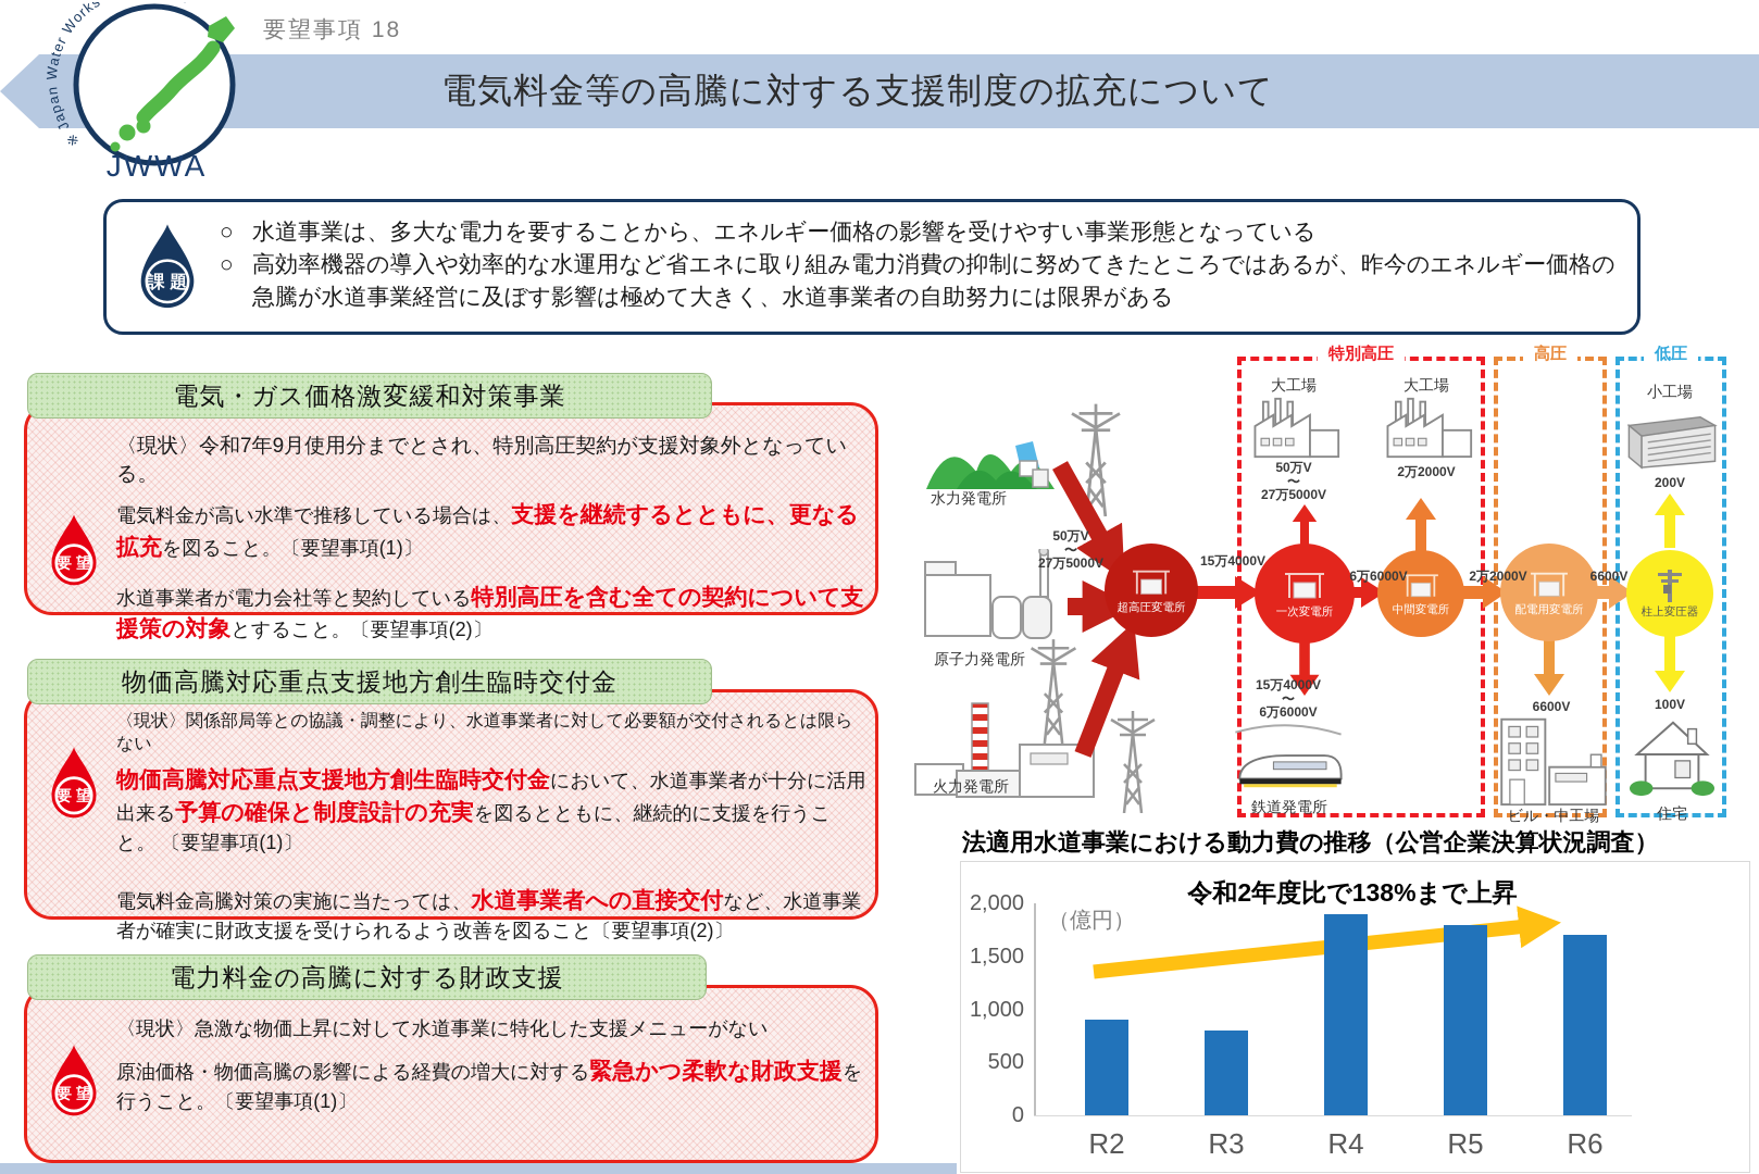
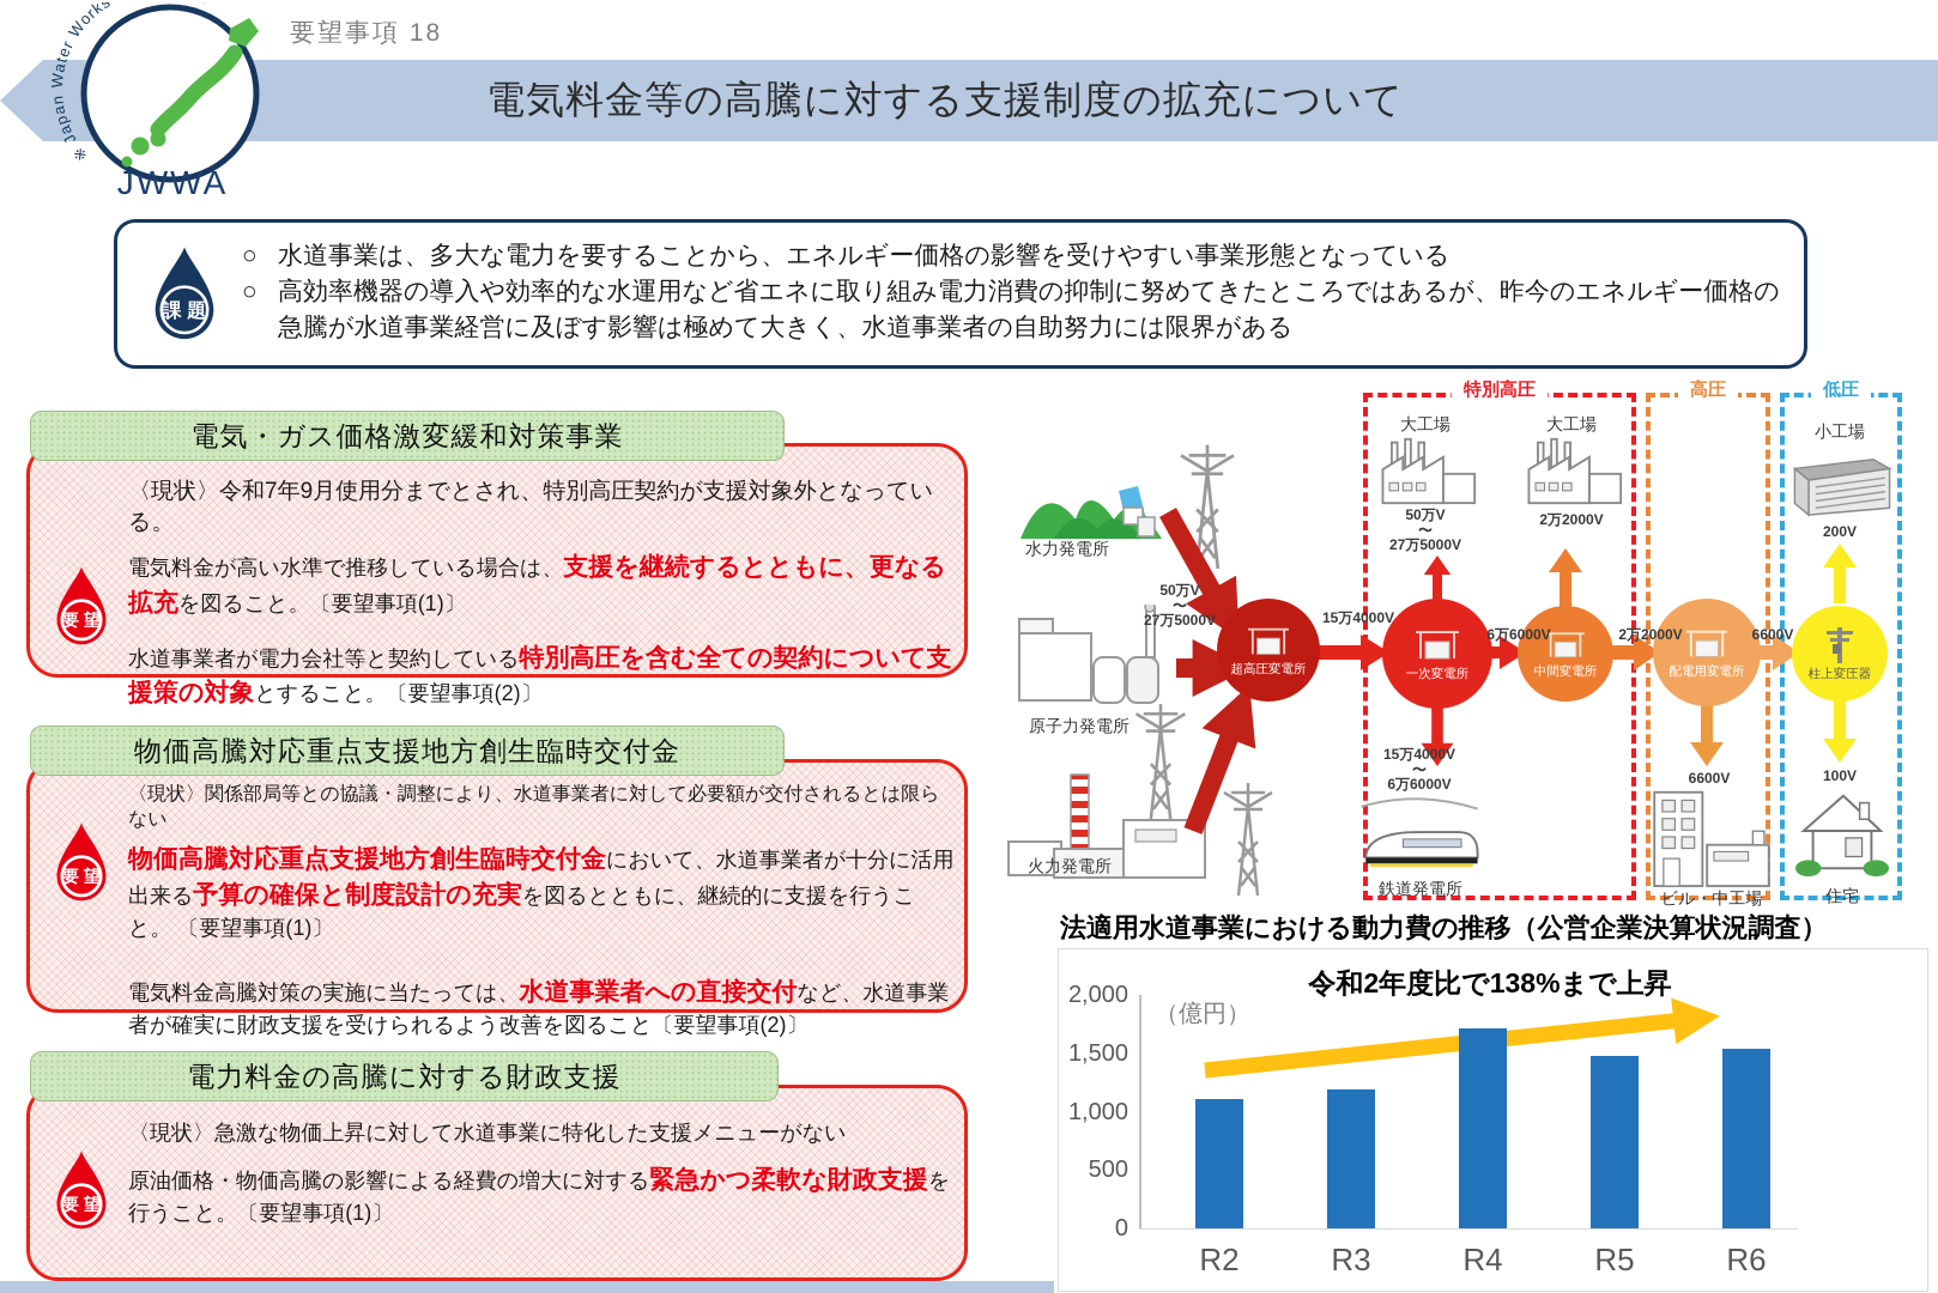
R2: 900 -> 1100
R3: 800 -> 1200
R4: 1900 -> 1700
R5: 1800 -> 1500
R6: 1700 -> 1500
